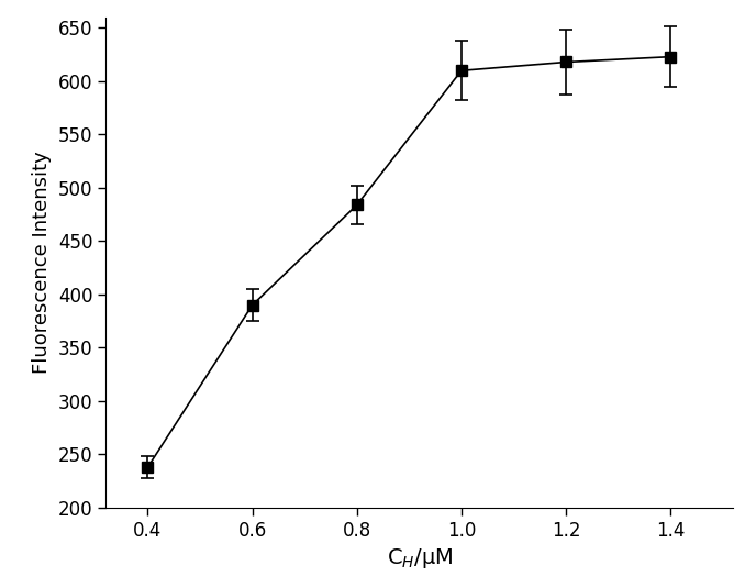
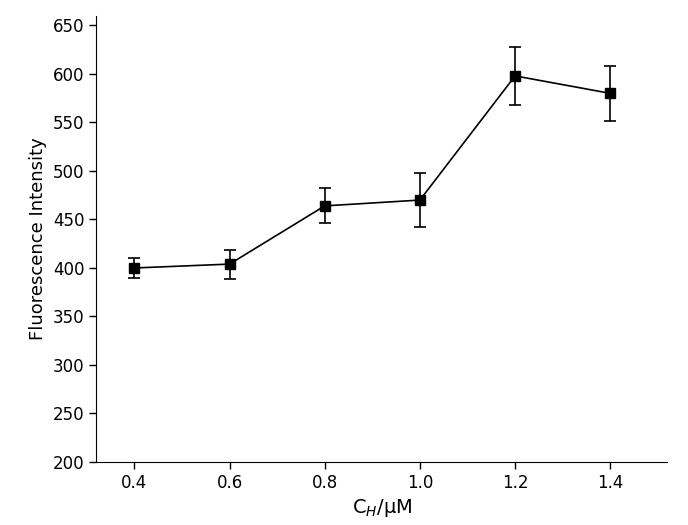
0.4: 238 -> 400
0.6: 390 -> 404
0.8: 484 -> 464
1.0: 610 -> 470
1.2: 618 -> 598
1.4: 623 -> 580
